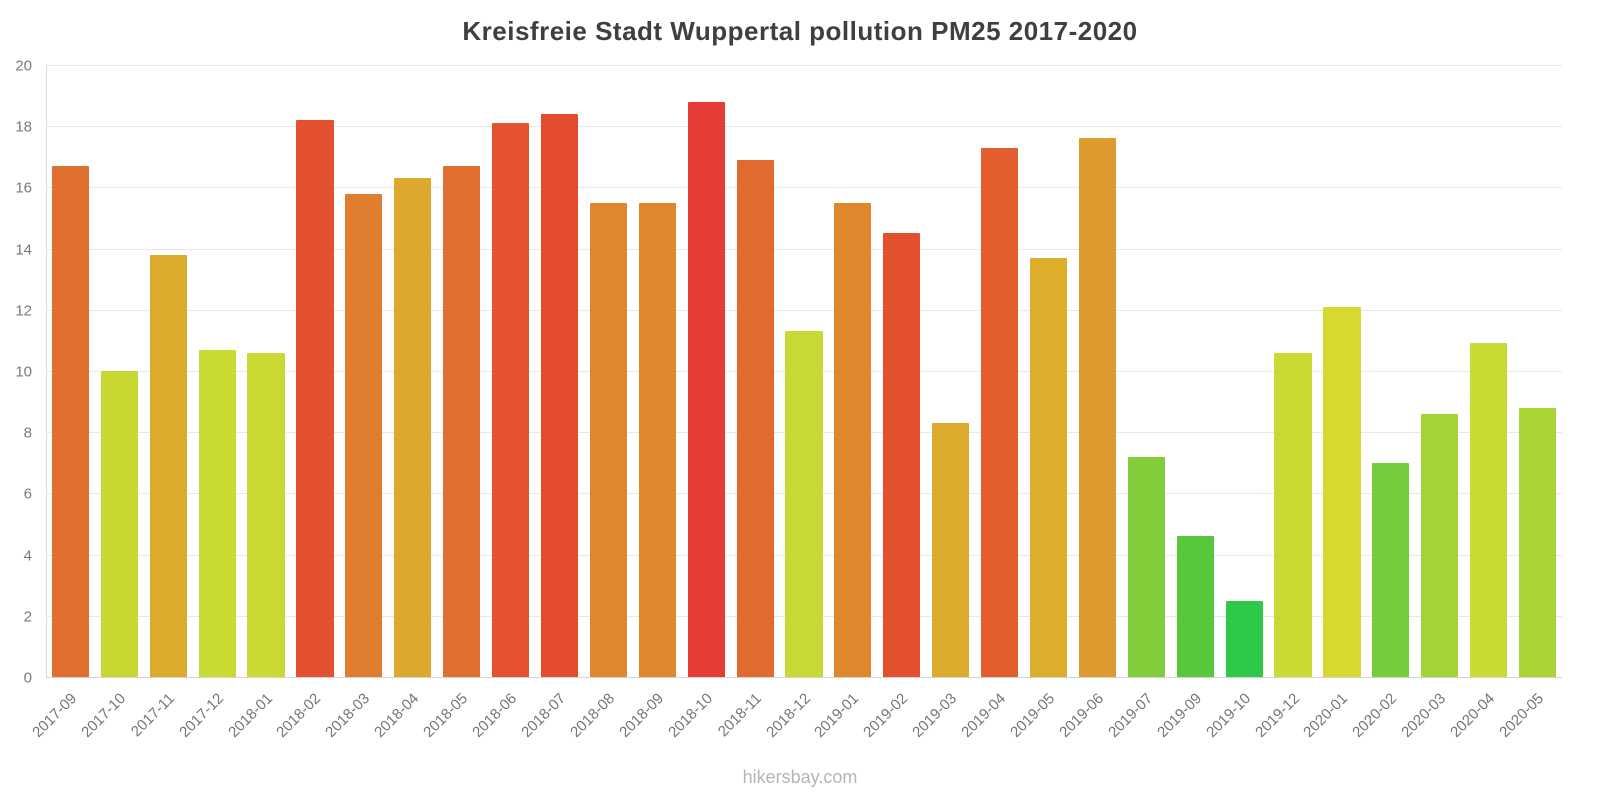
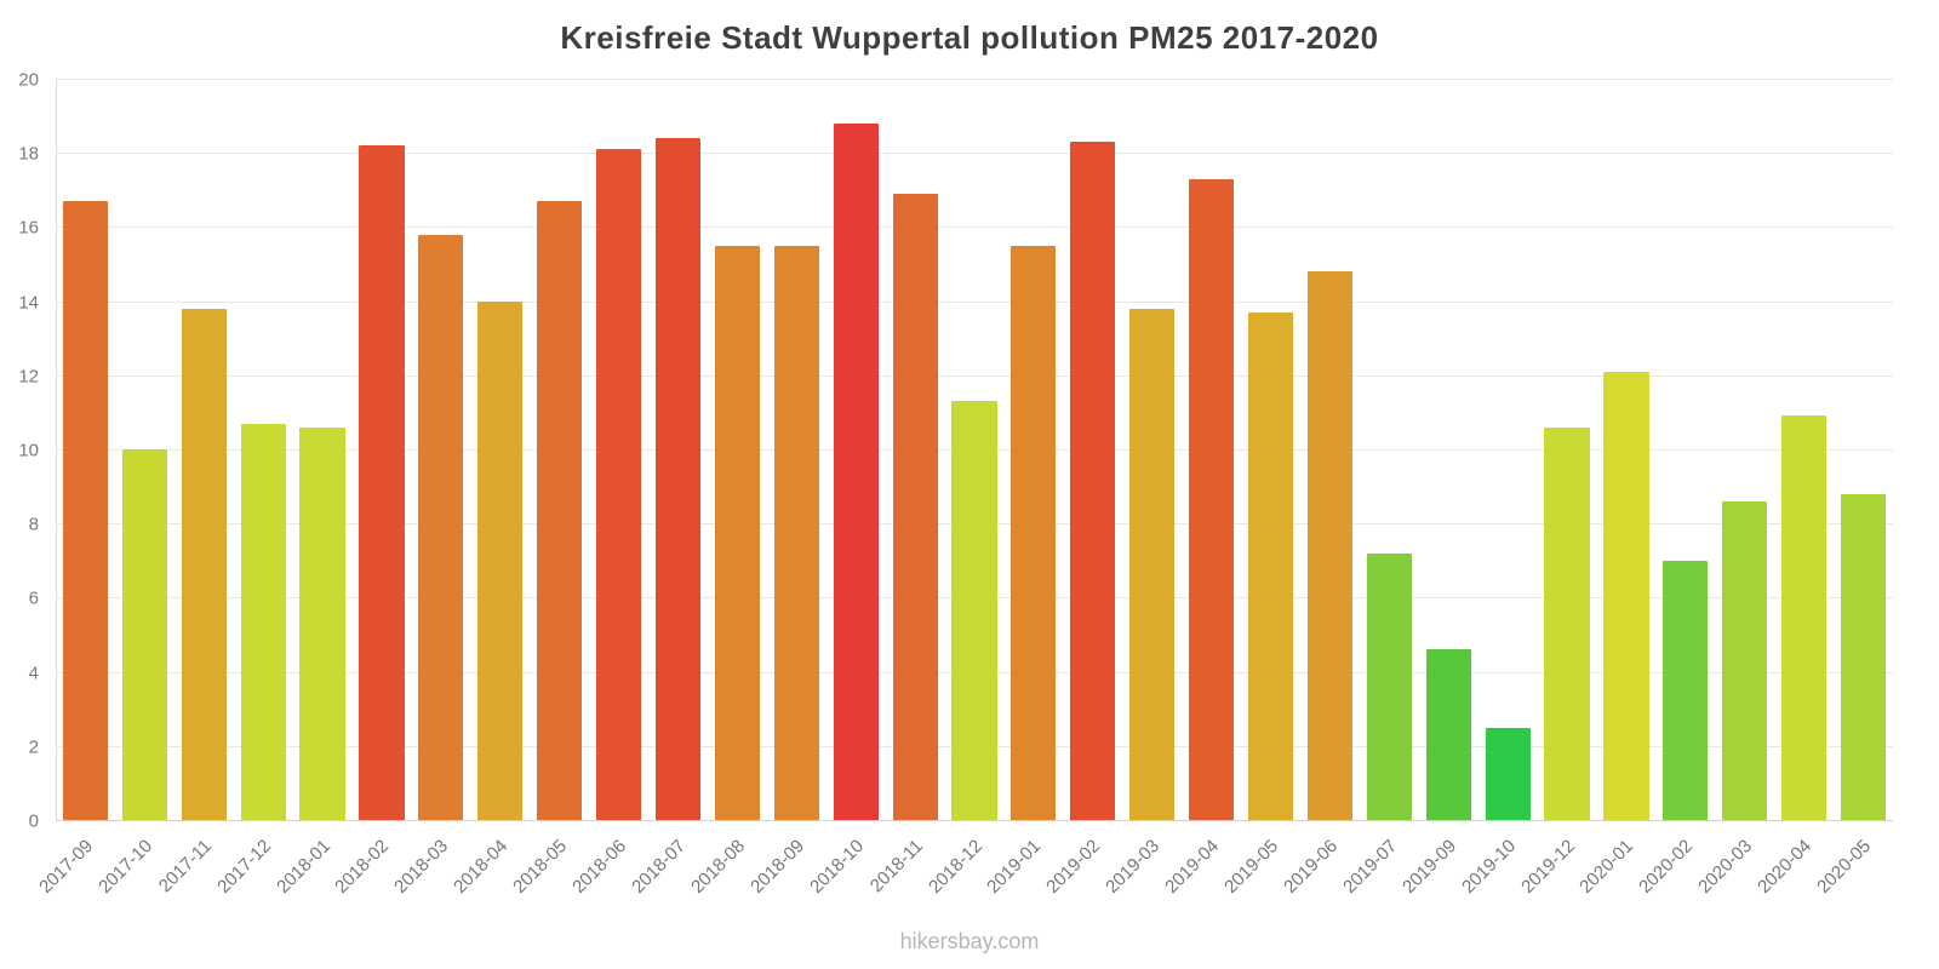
2018-04: 16.3 -> 14.0
2019-02: 14.5 -> 18.3
2019-03: 8.3 -> 13.8
2019-06: 17.6 -> 14.8
